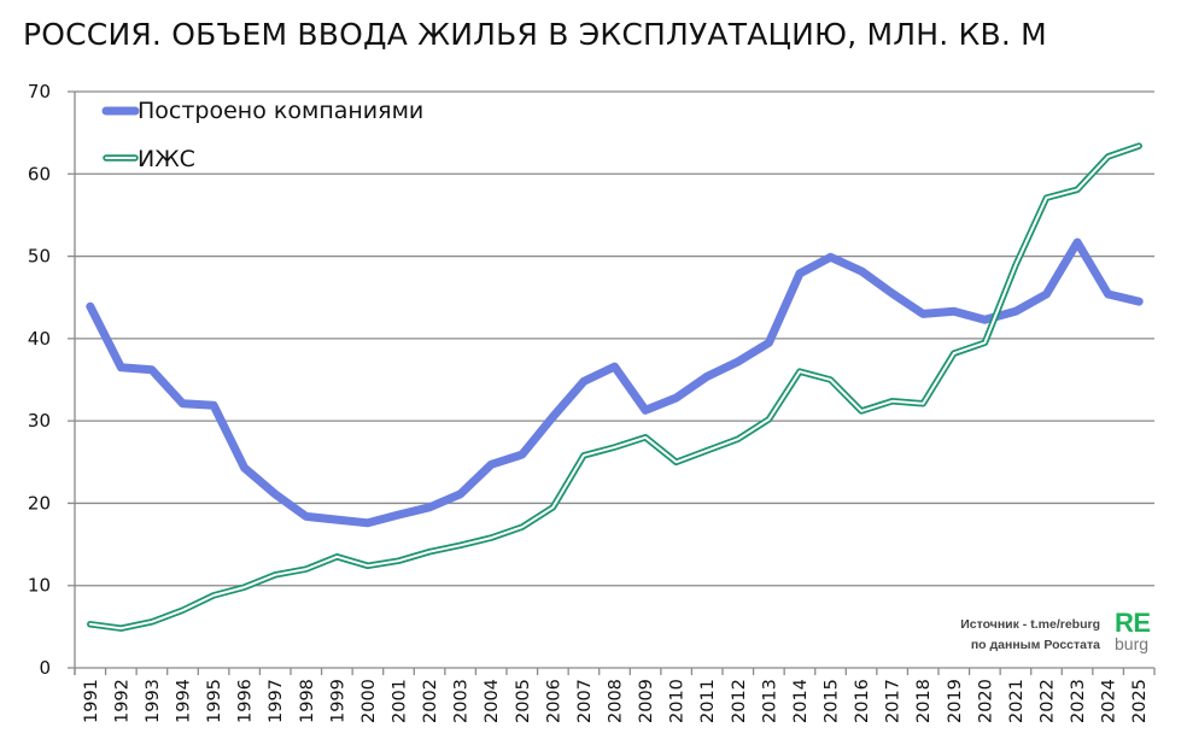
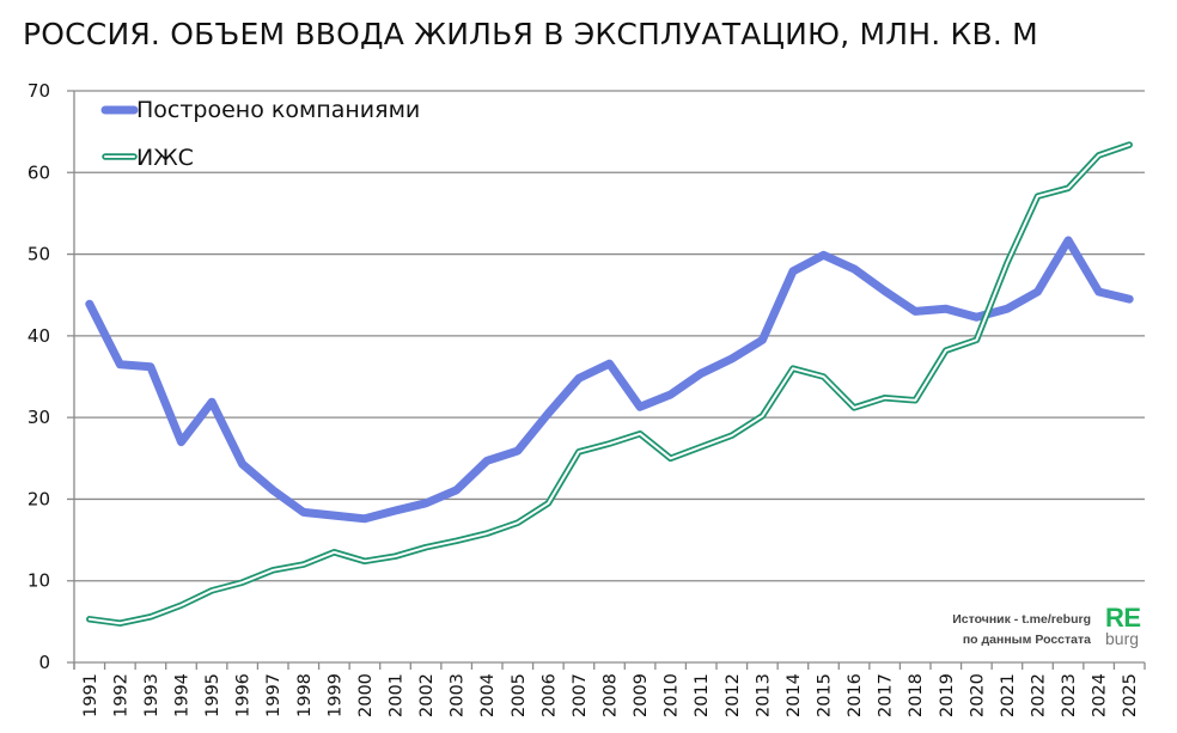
Построено компаниями/1994: 32 -> 27
